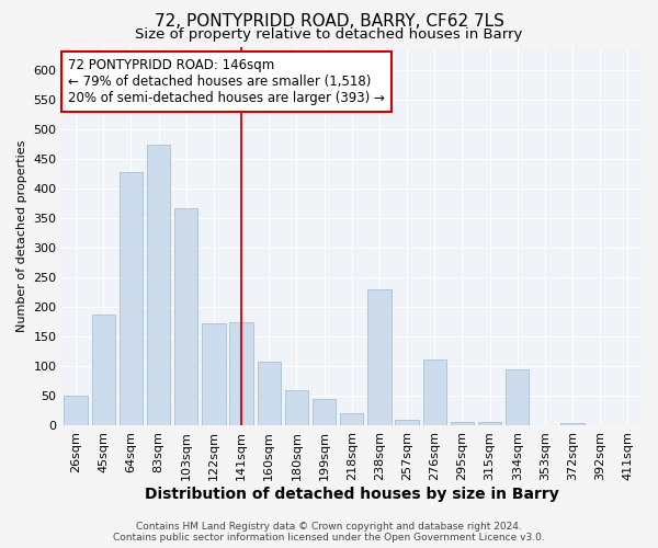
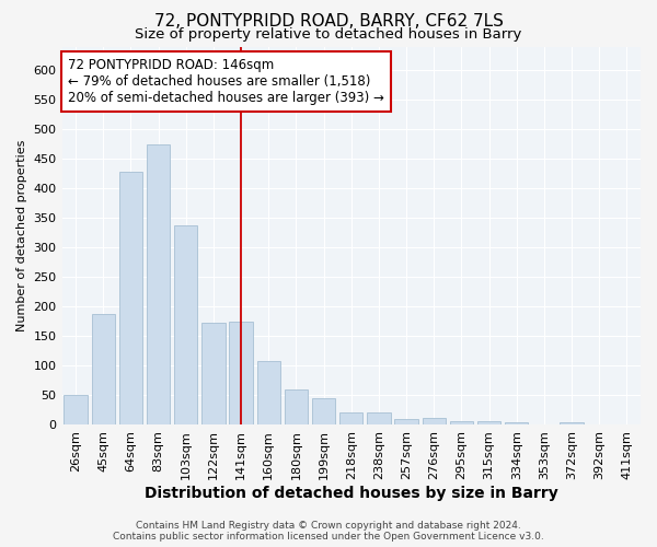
103sqm: 366 -> 338
238sqm: 230 -> 21
276sqm: 112 -> 11
334sqm: 94 -> 3
